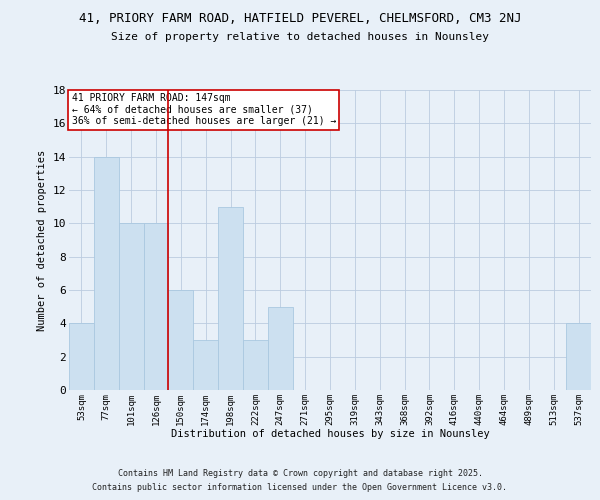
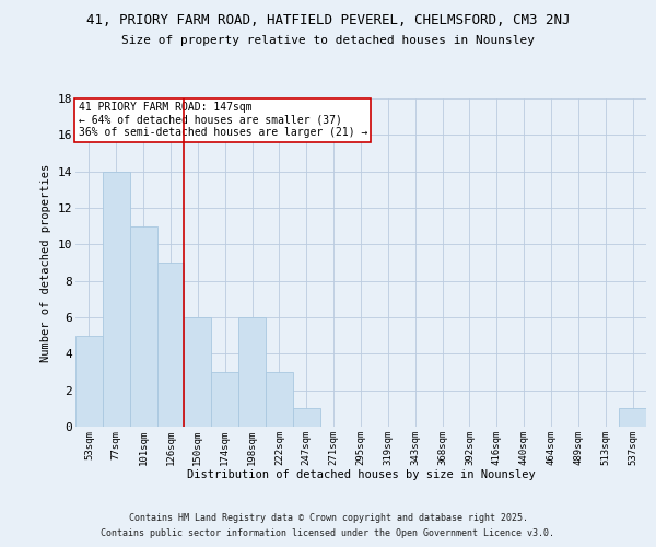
53sqm: 4 -> 5
101sqm: 10 -> 11
126sqm: 10 -> 9
198sqm: 11 -> 6
247sqm: 5 -> 1
537sqm: 4 -> 1
